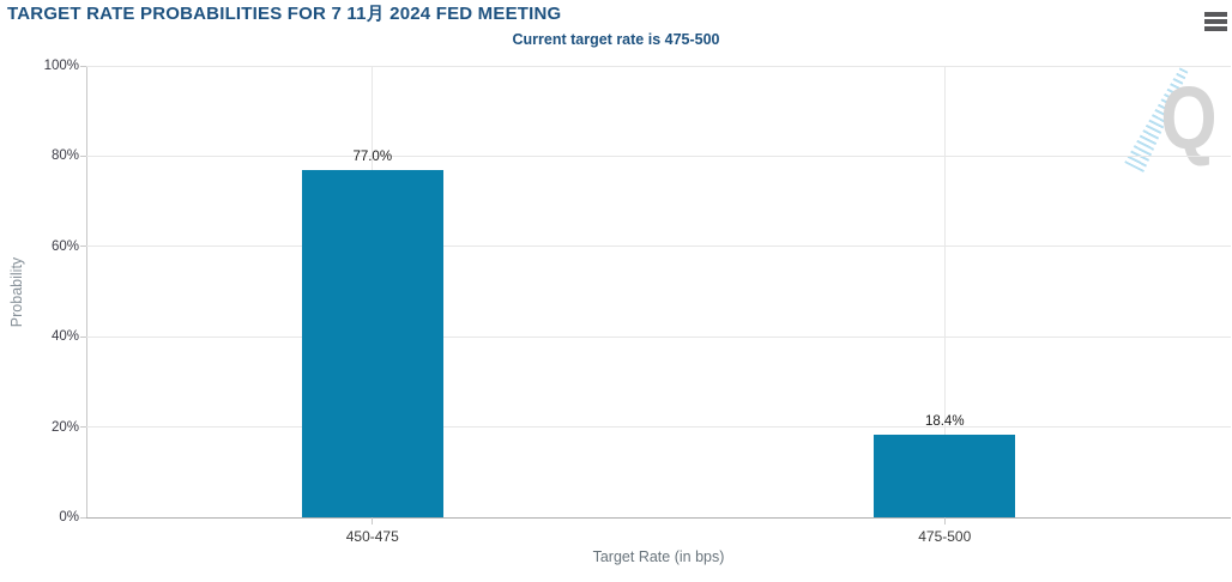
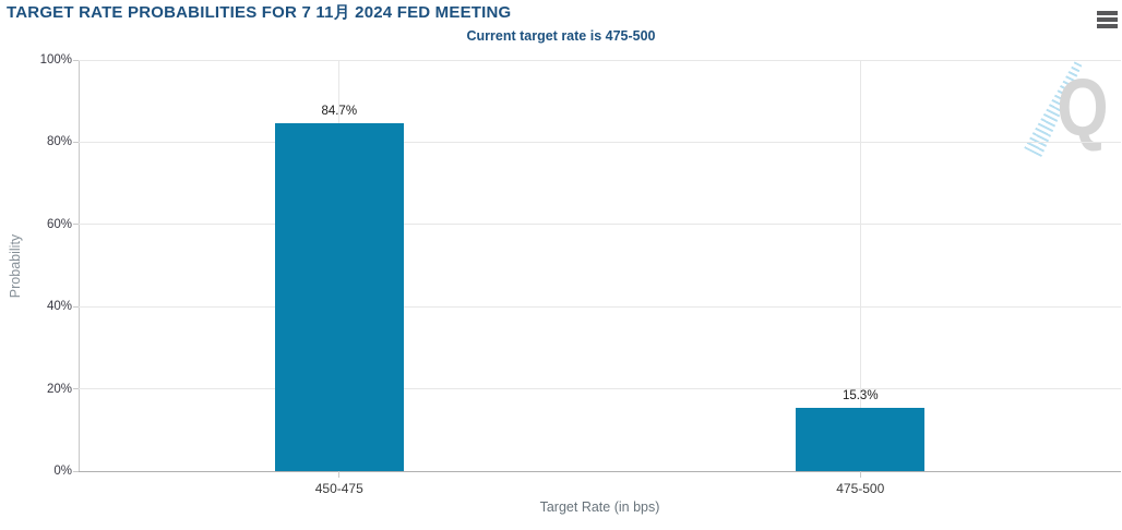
450-475: 77.0% -> 84.7%
475-500: 18.4% -> 15.3%
